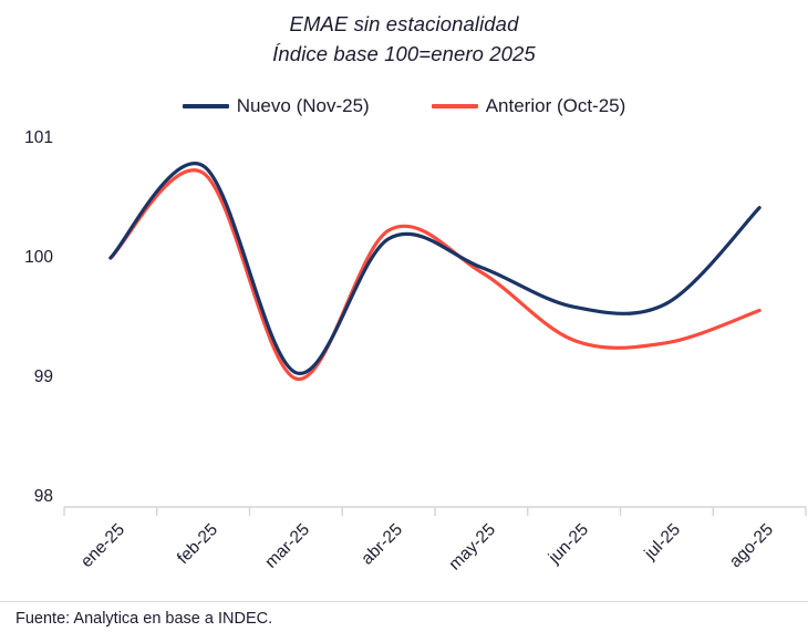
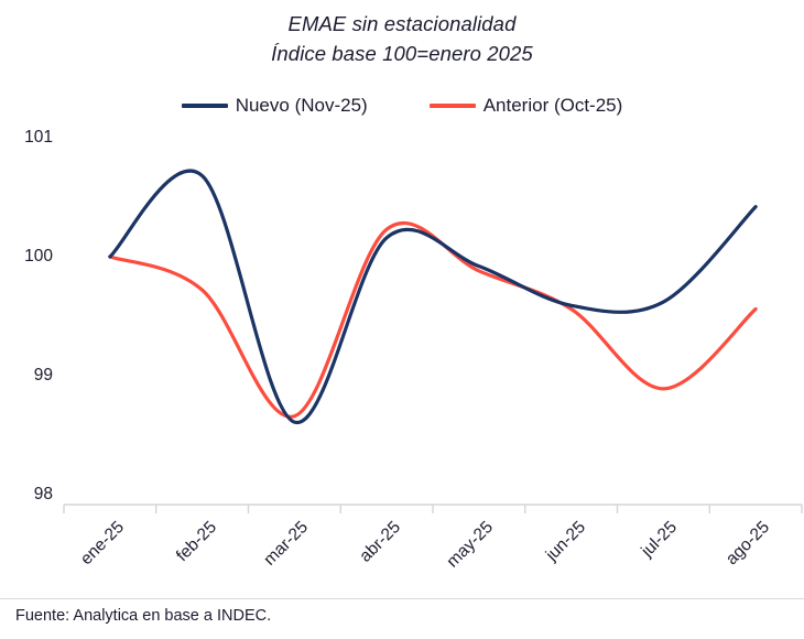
Nuevo (Nov-25)/feb-25: 100.77 -> 100.68
Anterior (Oct-25)/feb-25: 100.71 -> 99.72
Nuevo (Nov-25)/mar-25: 99.04 -> 98.61
Anterior (Oct-25)/mar-25: 98.99 -> 98.66
Anterior (Oct-25)/jun-25: 99.31 -> 99.56
Anterior (Oct-25)/jul-25: 99.29 -> 98.89
